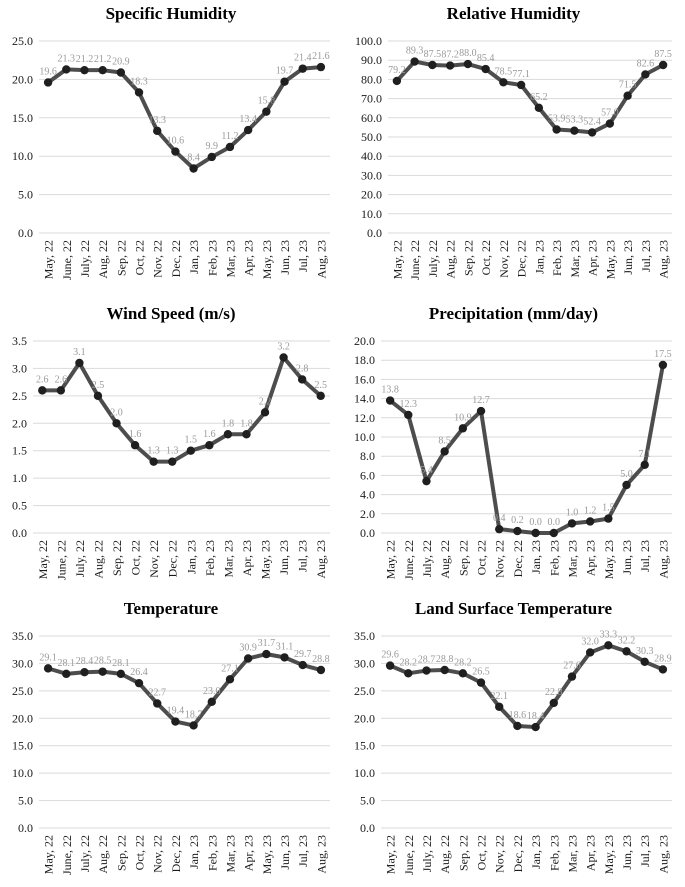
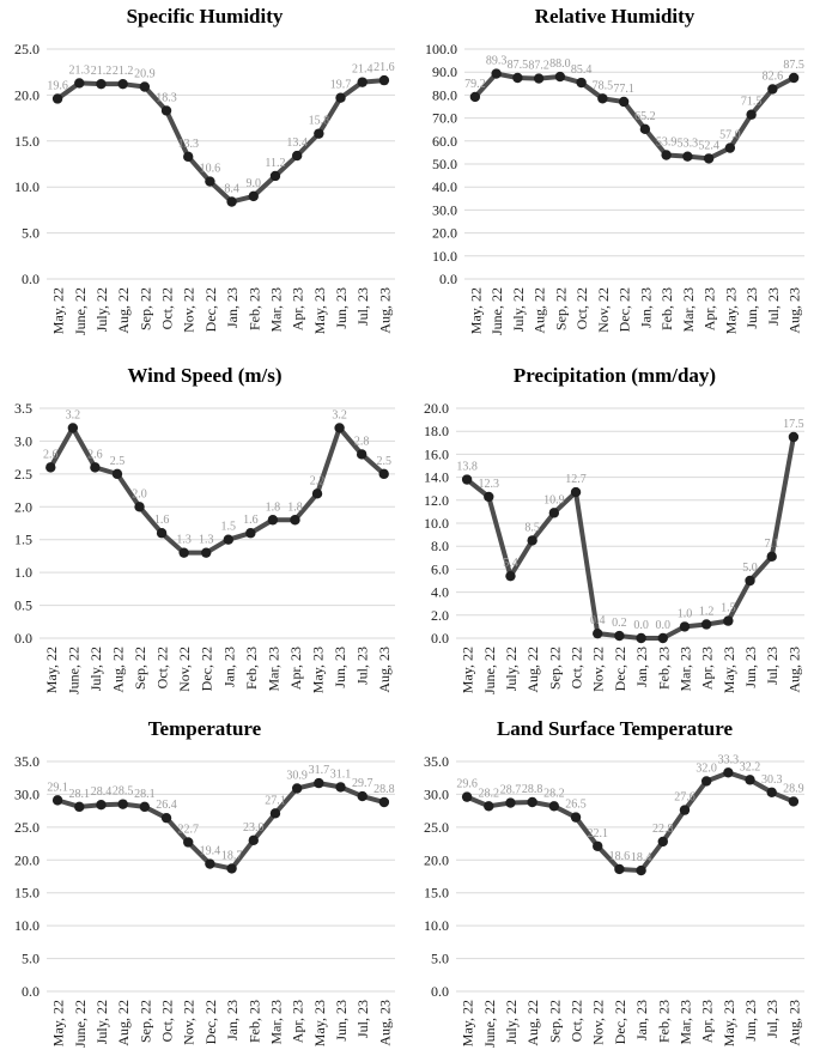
Specific Humidity/Feb, 23: 9.9 -> 9.0
Wind Speed (m/s)/June, 22: 2.6 -> 3.2
Wind Speed (m/s)/July, 22: 3.1 -> 2.6
